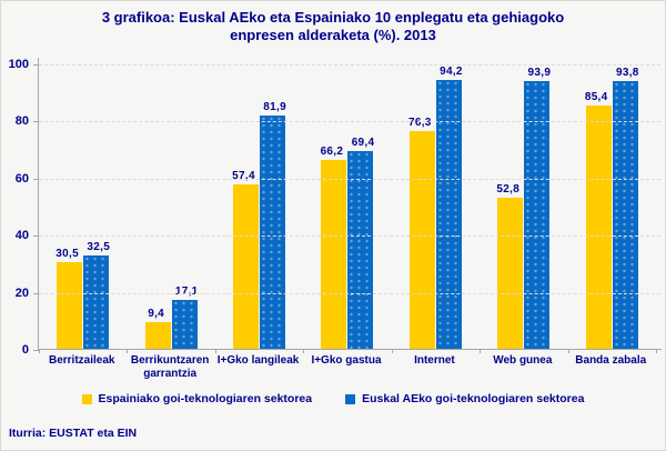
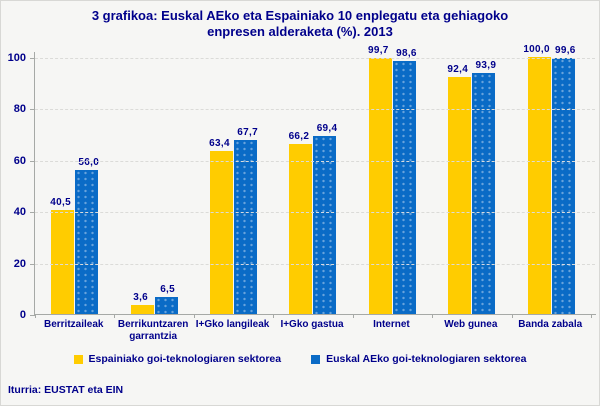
Espainiako goi-teknologiaren sektorea/Berritzaileak: 30,5 -> 40,5
Euskal AEko goi-teknologiaren sektorea/Berritzaileak: 32,5 -> 56,0
Espainiako goi-teknologiaren sektorea/Berrikuntzaren garrantzia: 9,4 -> 3,6
Euskal AEko goi-teknologiaren sektorea/Berrikuntzaren garrantzia: 17,1 -> 6,5
Espainiako goi-teknologiaren sektorea/I+Gko langileak: 57,4 -> 63,4
Euskal AEko goi-teknologiaren sektorea/I+Gko langileak: 81,9 -> 67,7
Espainiako goi-teknologiaren sektorea/Internet: 76,3 -> 99,7
Euskal AEko goi-teknologiaren sektorea/Internet: 94,2 -> 98,6
Espainiako goi-teknologiaren sektorea/Web gunea: 52,8 -> 92,4
Espainiako goi-teknologiaren sektorea/Banda zabala: 85,4 -> 100,0
Euskal AEko goi-teknologiaren sektorea/Banda zabala: 93,8 -> 99,6
